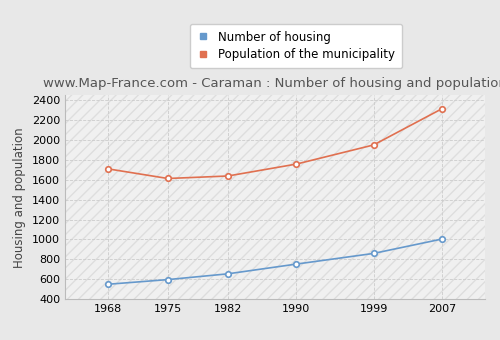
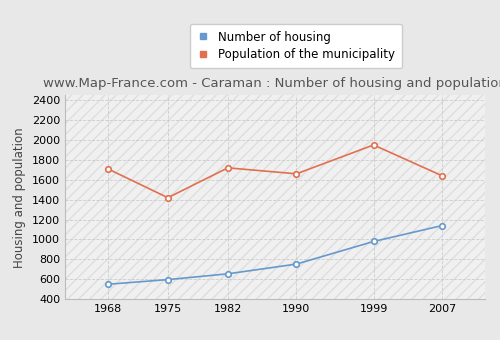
Population of the municipality/1975: 1610 -> 1420
Population of the municipality/1982: 1640 -> 1720
Population of the municipality/1990: 1760 -> 1660
Number of housing/1999: 860 -> 980
Number of housing/2007: 1000 -> 1140
Population of the municipality/2007: 2320 -> 1640
